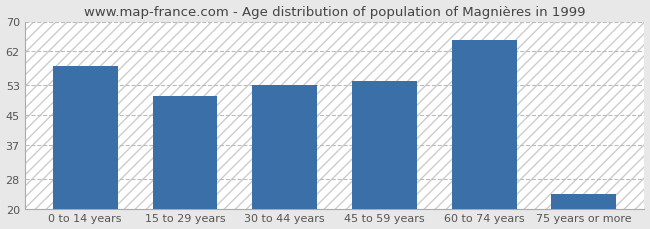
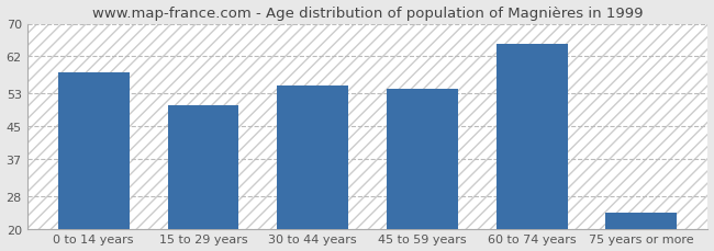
30 to 44 years: 53 -> 55
